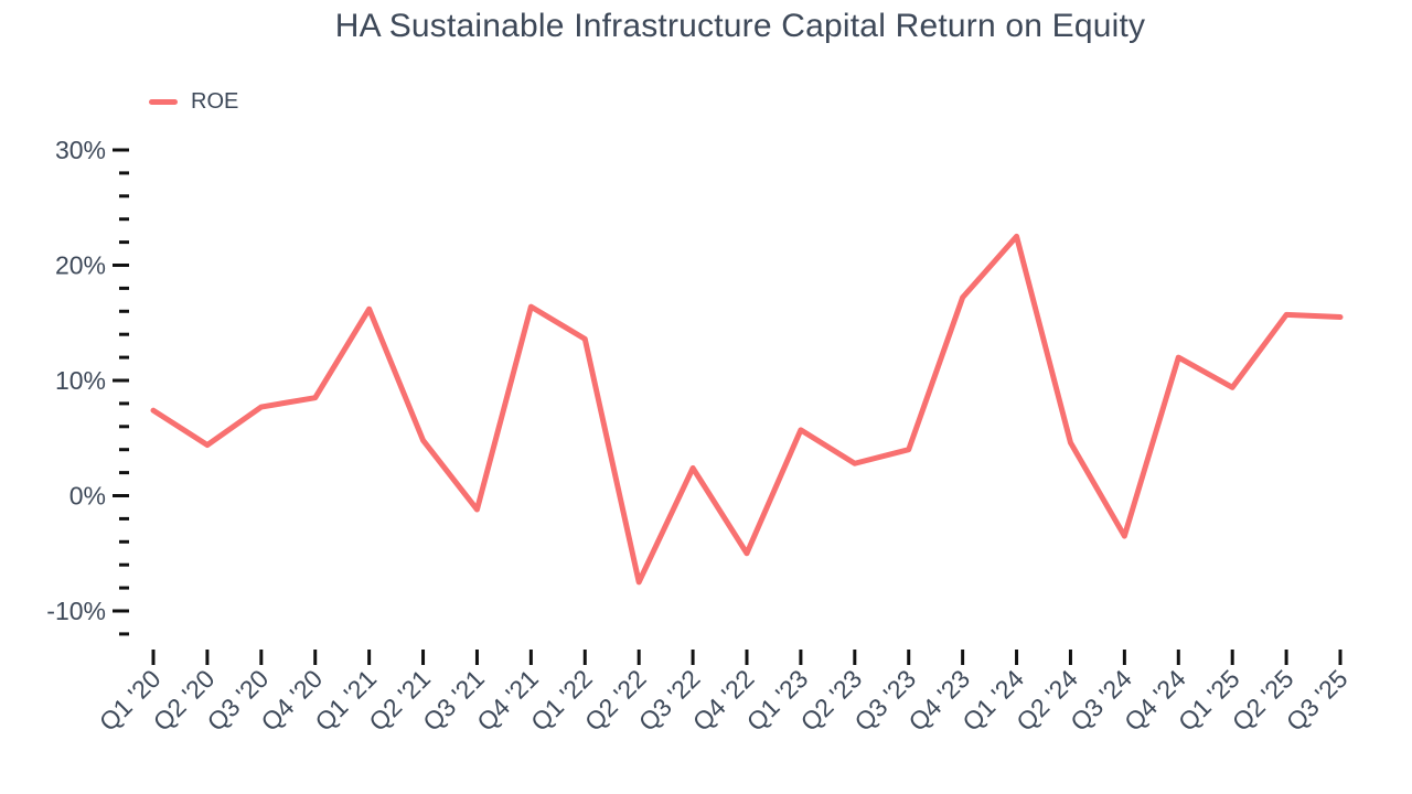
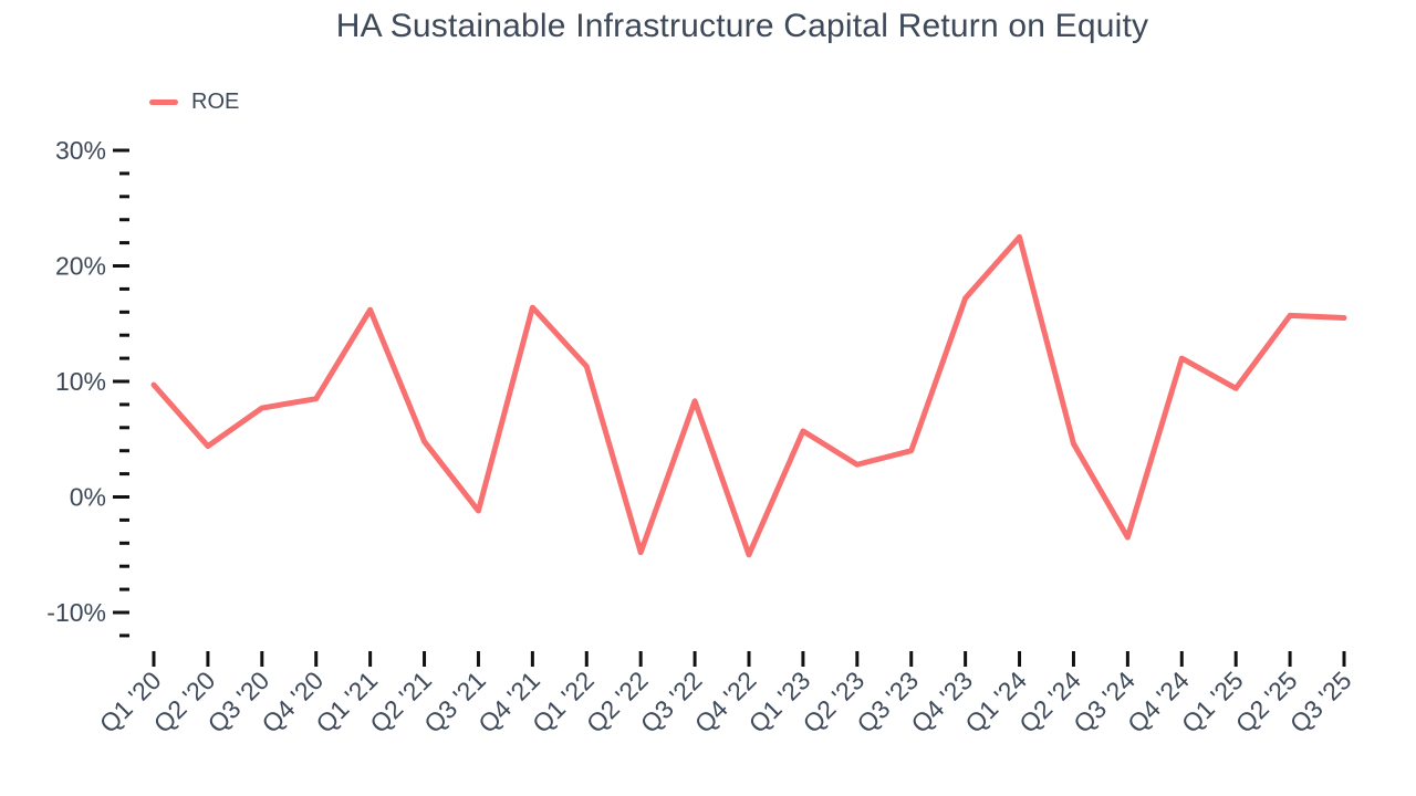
Q1 '20: 7.4% -> 9.7%
Q1 '22: 13.6% -> 11.3%
Q2 '22: -7.5% -> -4.8%
Q3 '22: 2.4% -> 8.3%
